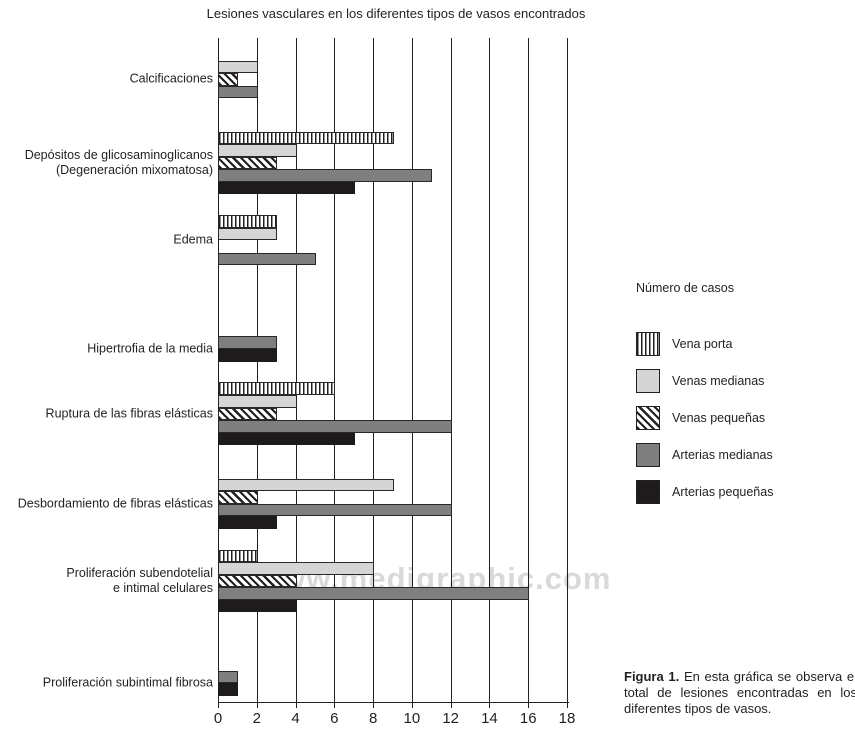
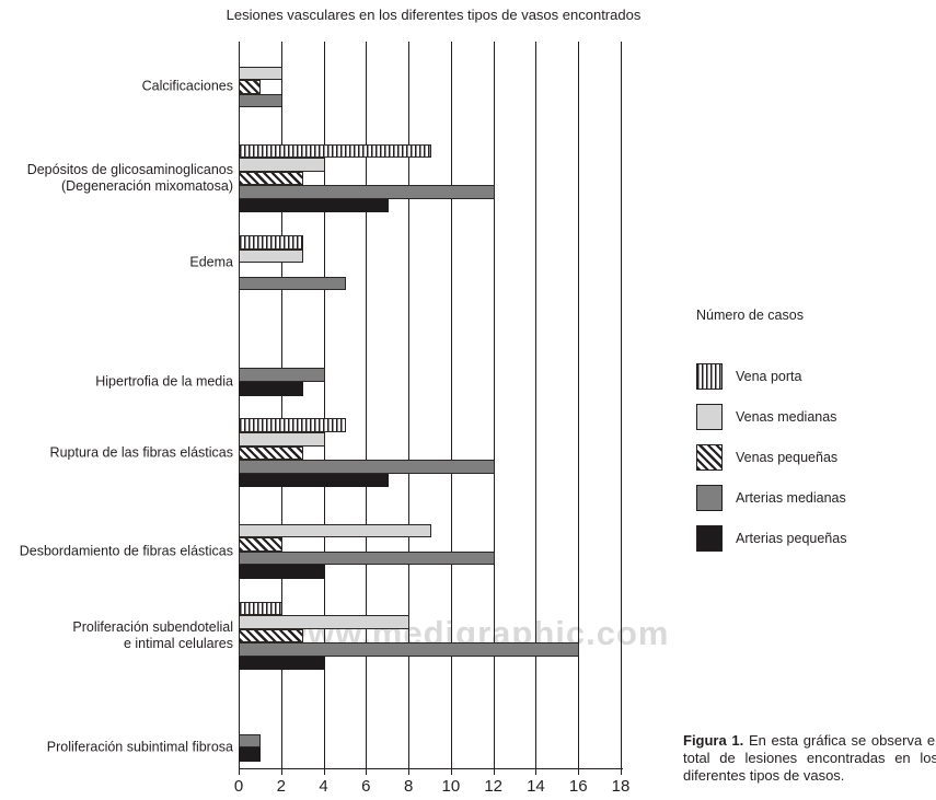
Arterias medianas/Depósitos de glicosaminoglicanos (Degeneración mixomatosa): 11 -> 12
Arterias medianas/Hipertrofia de la media: 3 -> 4
Vena porta/Ruptura de las fibras elásticas: 6 -> 5
Arterias pequeñas/Desbordamiento de fibras elásticas: 3 -> 4
Venas pequeñas/Proliferación subendotelial e intimal celulares: 4 -> 3
